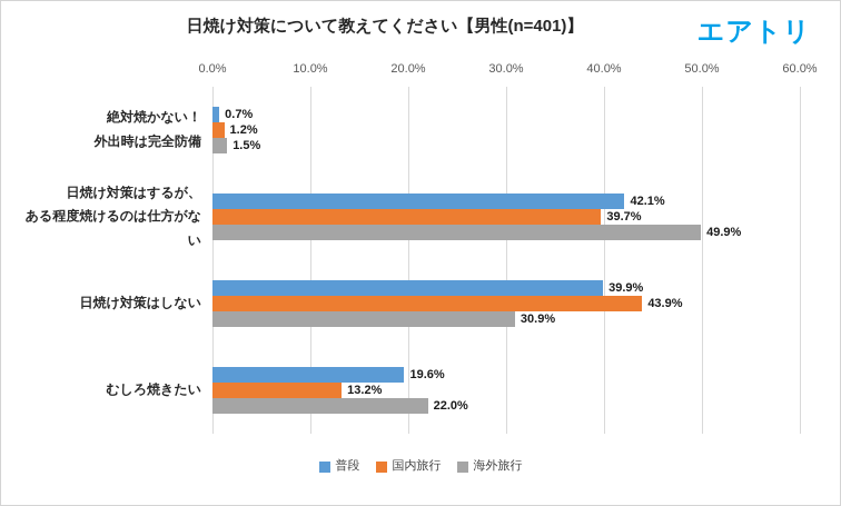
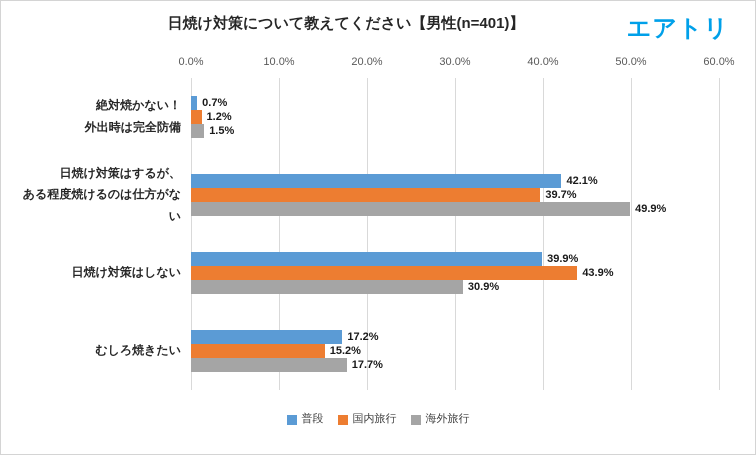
普段/むしろ焼きたい: 19.6% -> 17.2%
国内旅行/むしろ焼きたい: 13.2% -> 15.2%
海外旅行/むしろ焼きたい: 22.0% -> 17.7%
